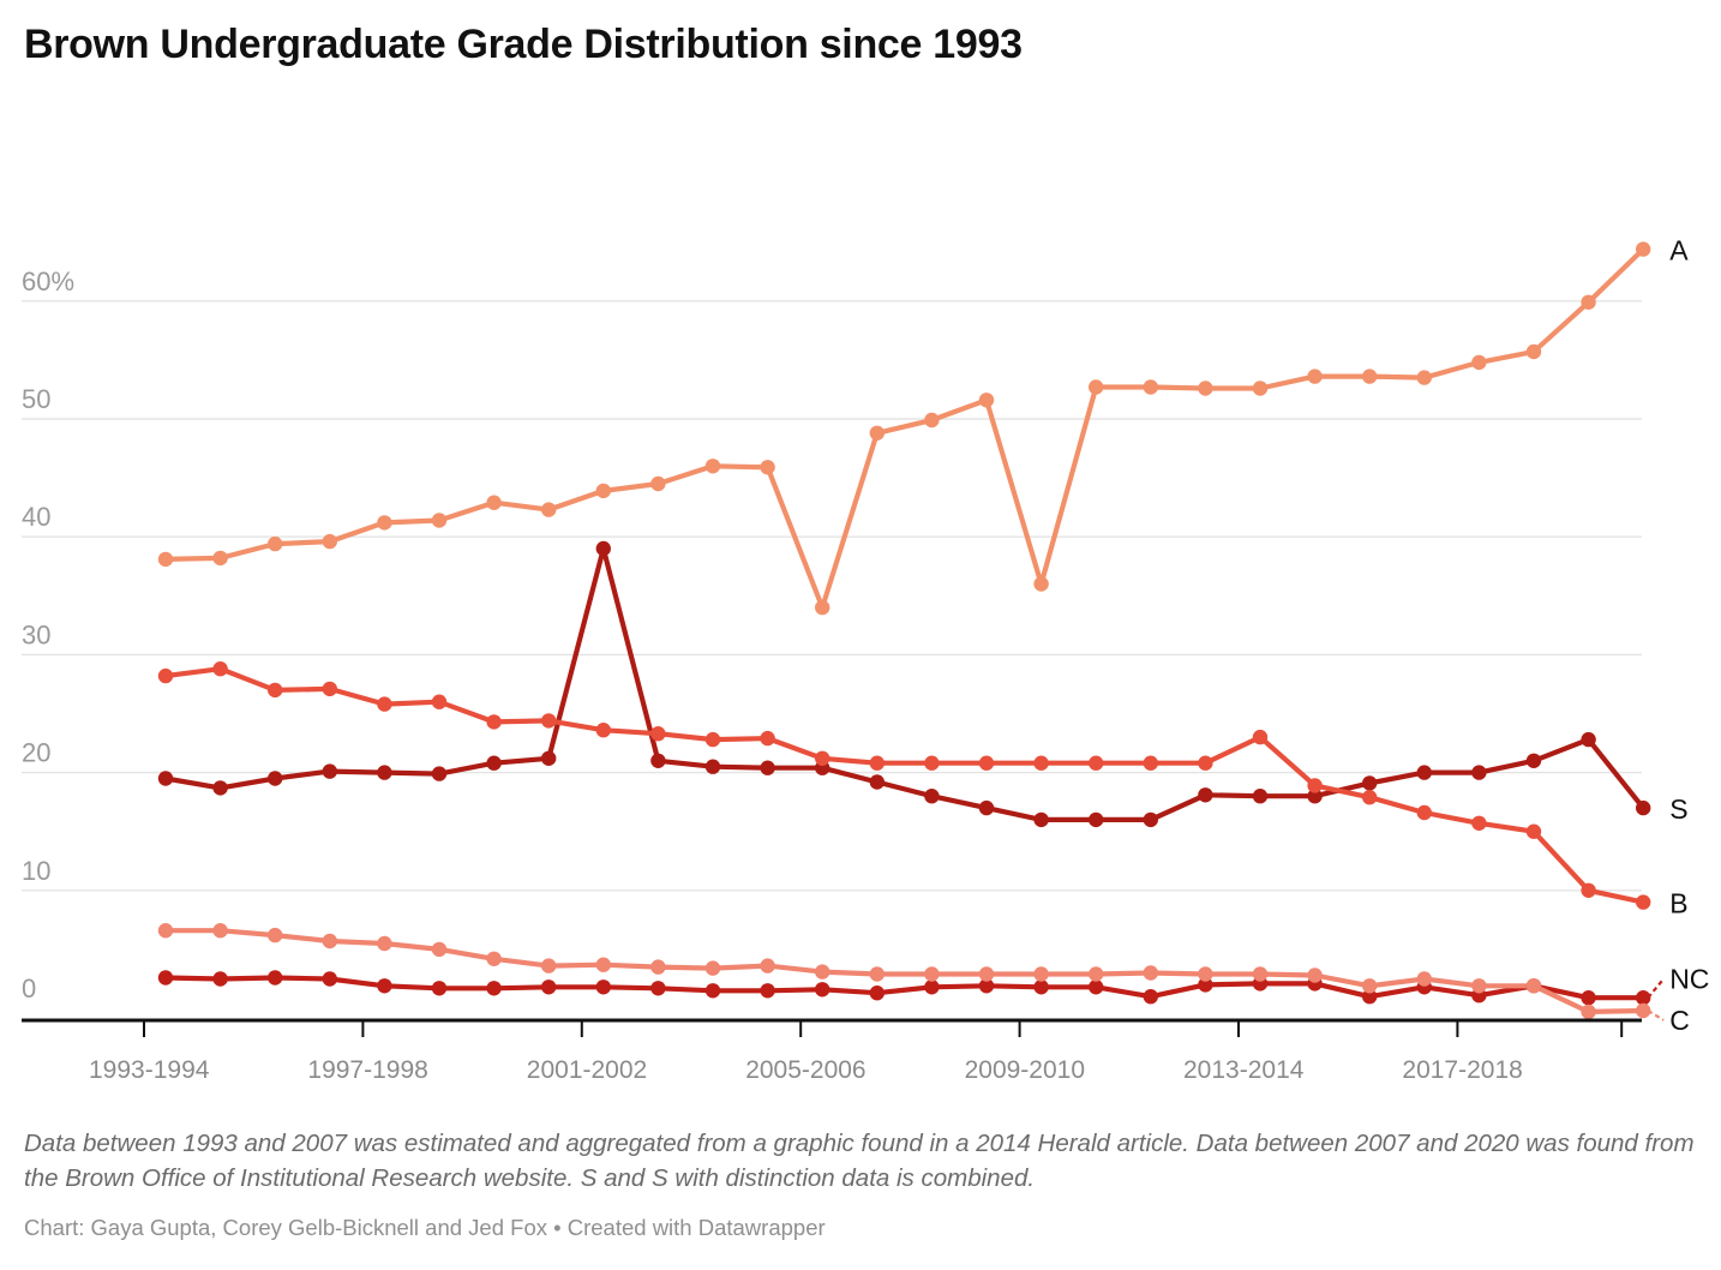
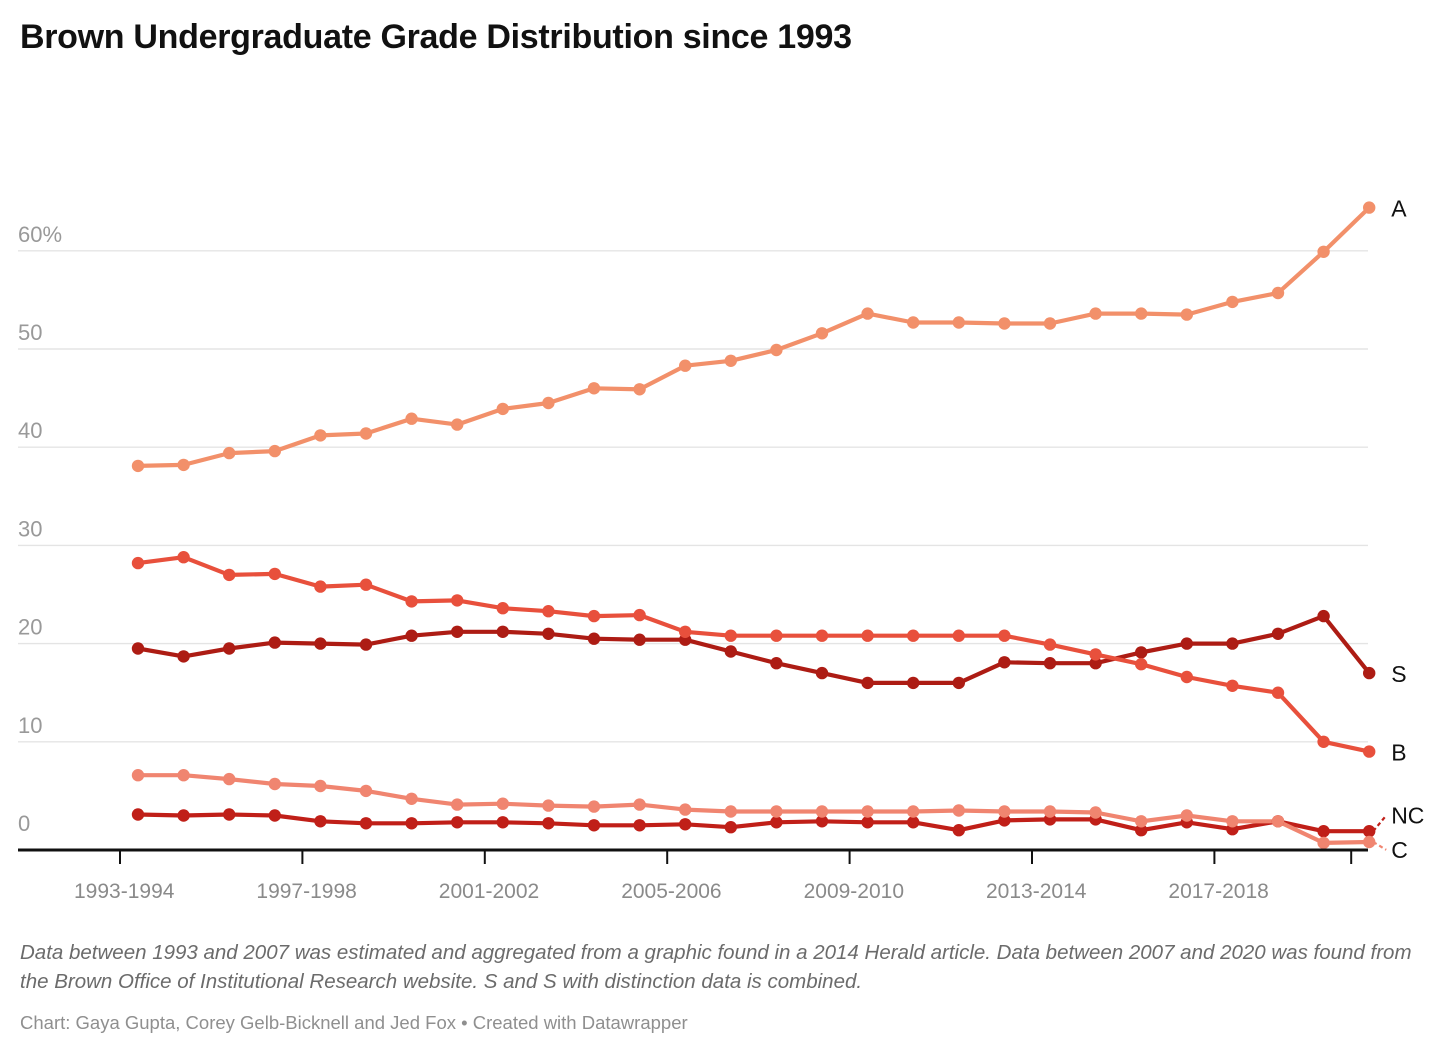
S/2001-2002: 39% -> 21%
A/2005-2006: 34% -> 48%
A/2009-2010: 36% -> 54%
B/2013-2014: 23% -> 20%
